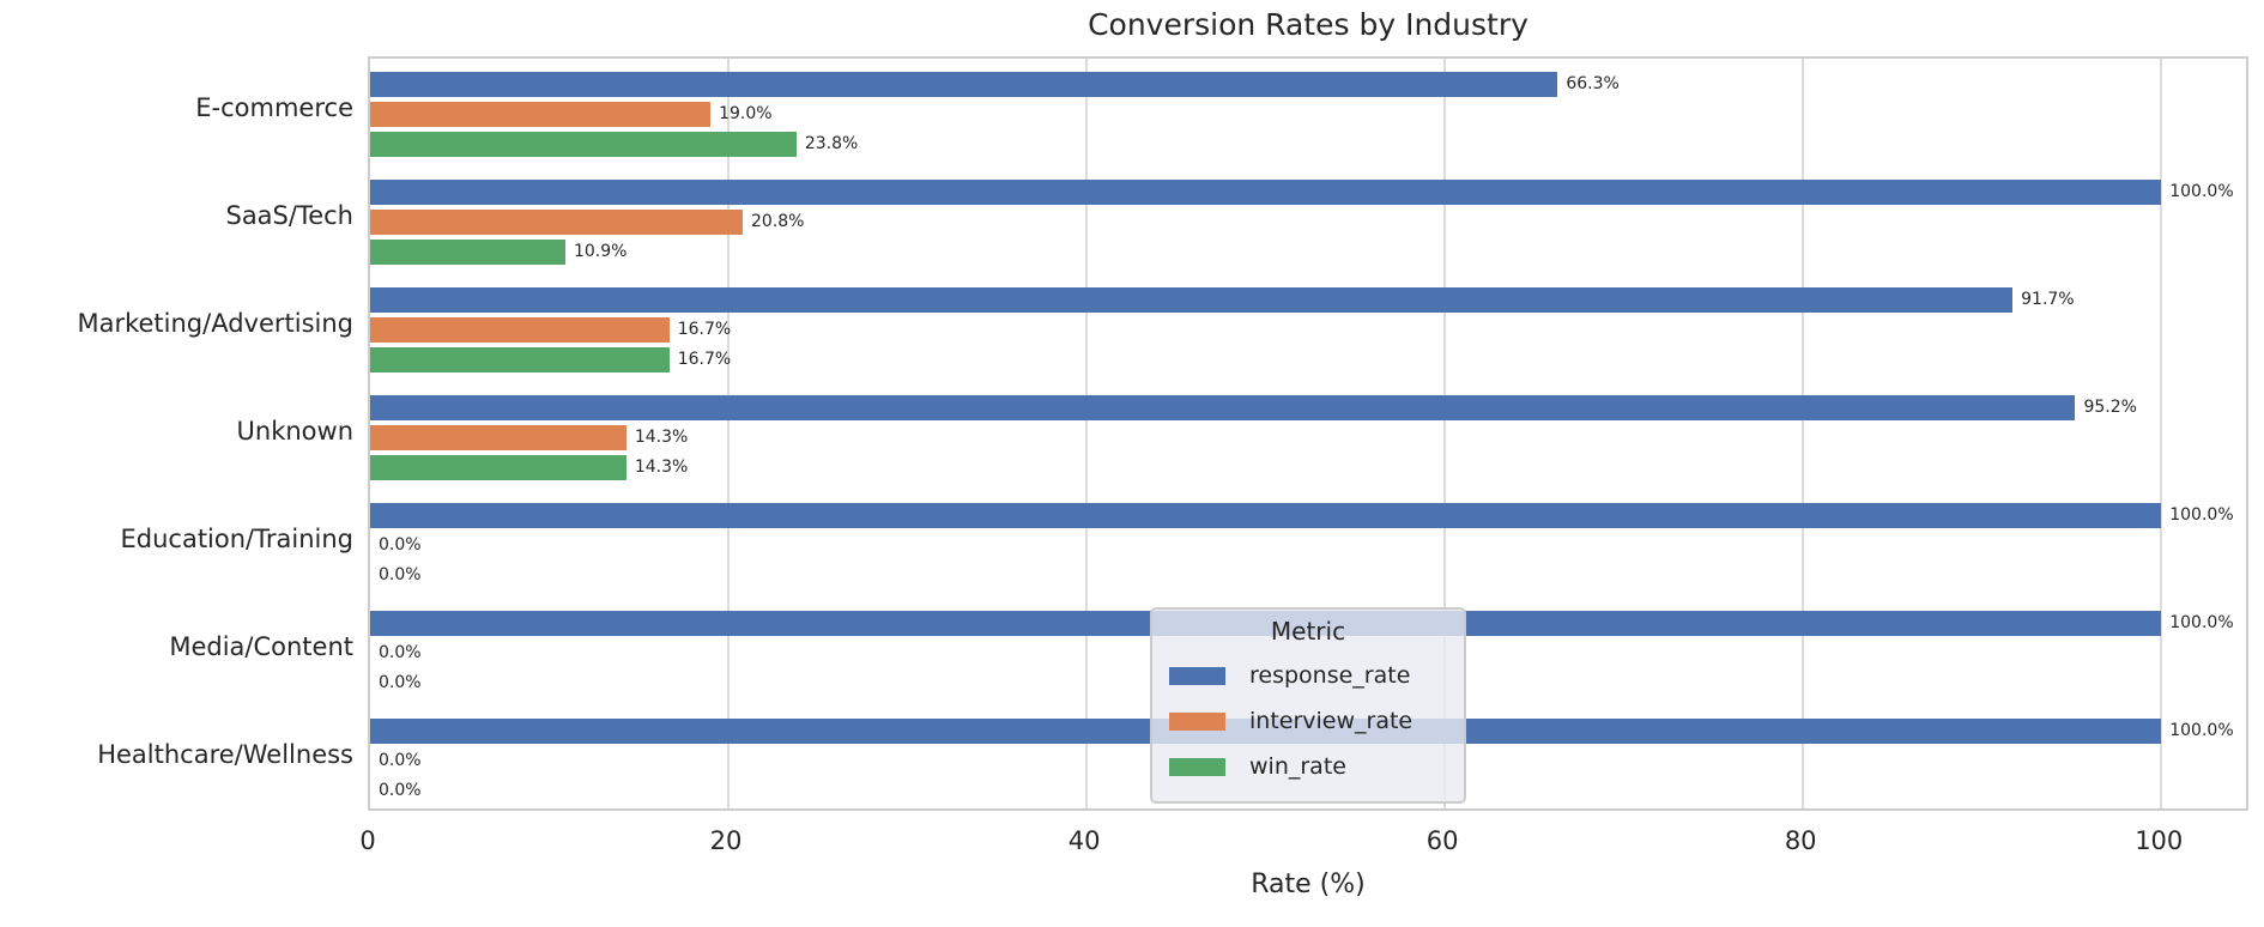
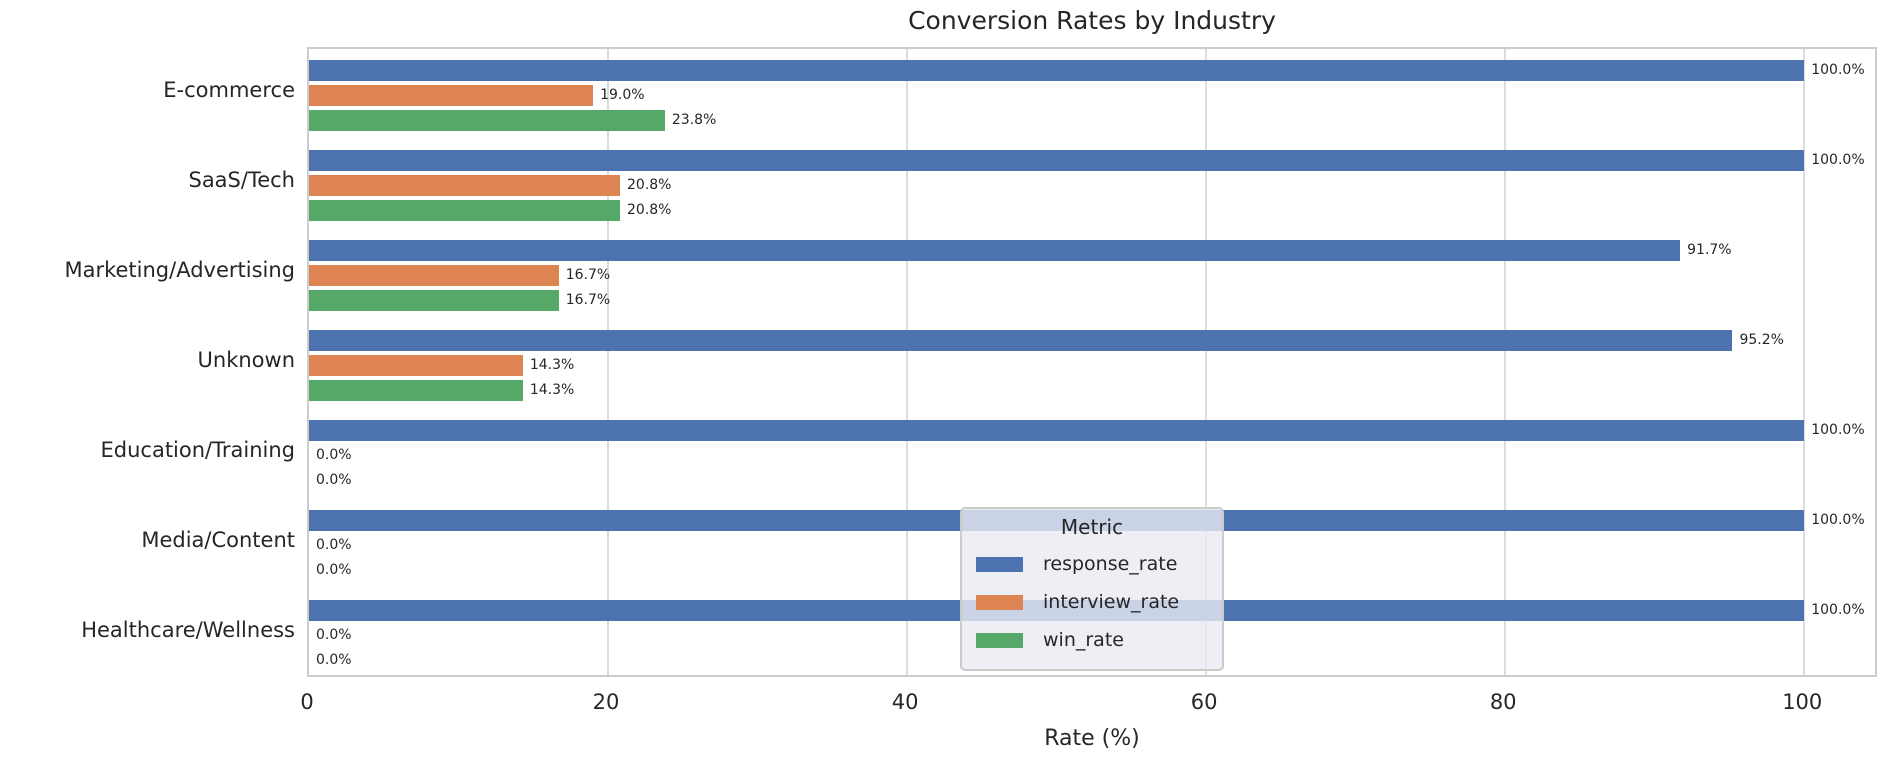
response_rate/E-commerce: 66.3% -> 100.0%
win_rate/SaaS/Tech: 10.9% -> 20.8%
